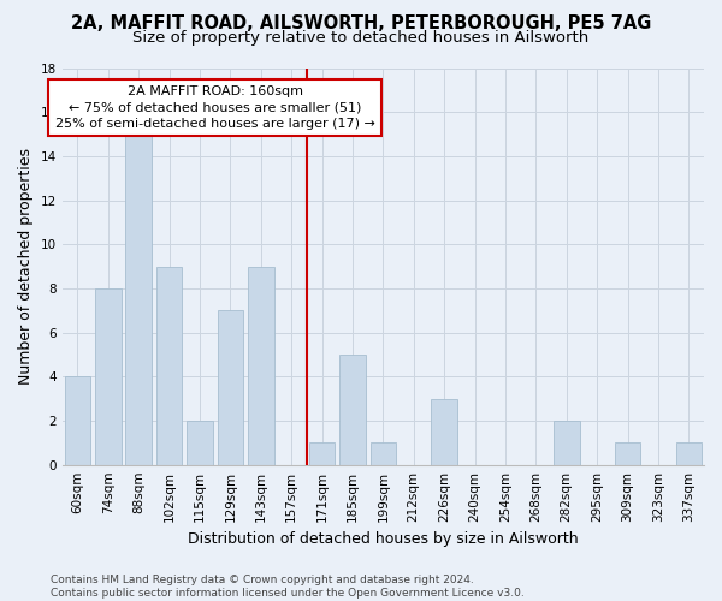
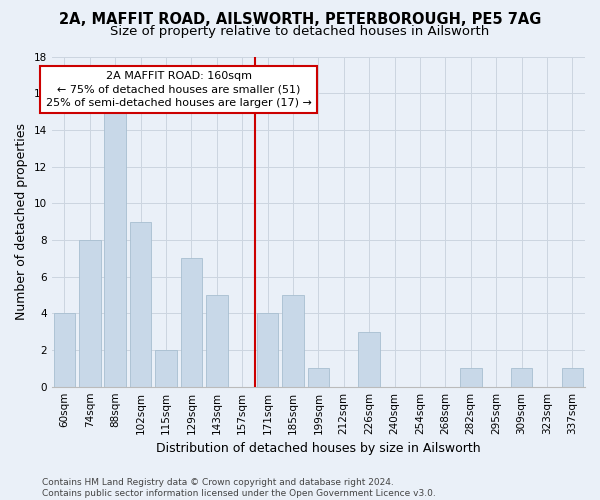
143sqm: 9 -> 5
171sqm: 1 -> 4
282sqm: 2 -> 1
